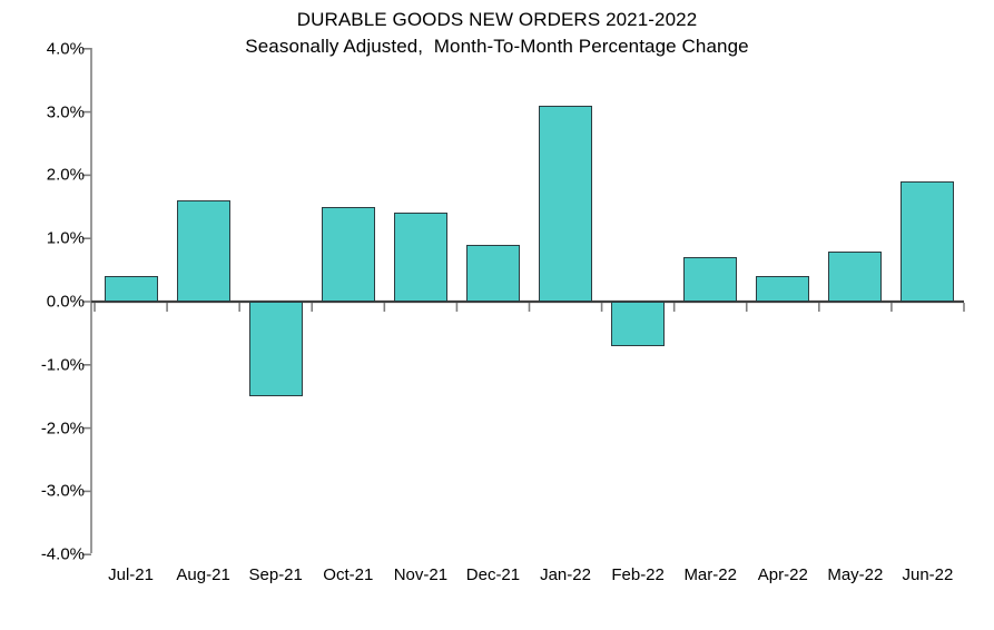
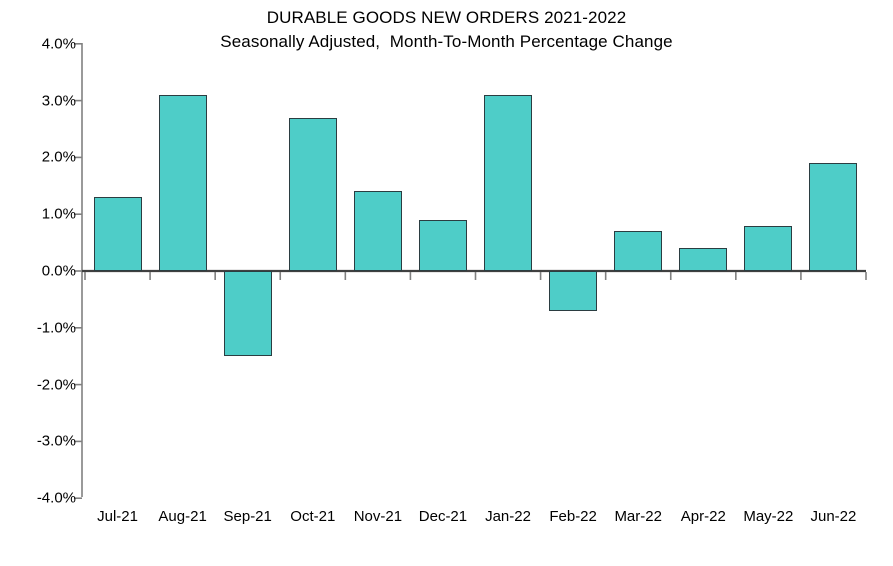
Jul-21: 0.4% -> 1.3%
Aug-21: 1.6% -> 3.1%
Oct-21: 1.5% -> 2.7%
